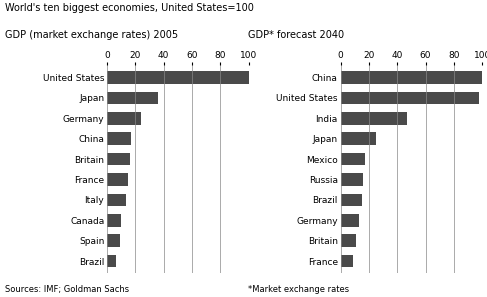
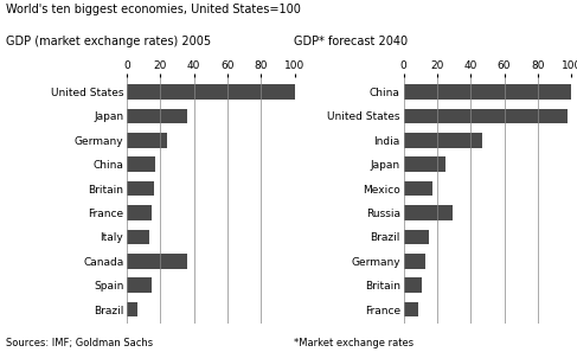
Canada: 10 -> 36
Spain: 9 -> 15
Russia: 16 -> 29
